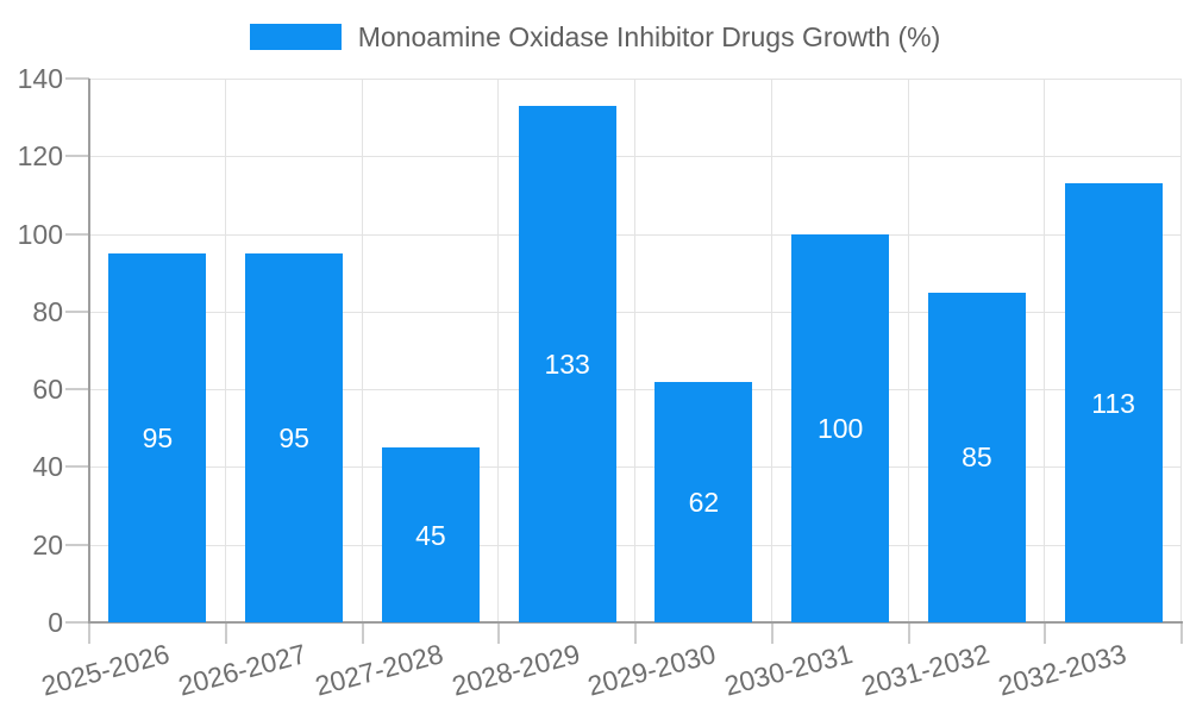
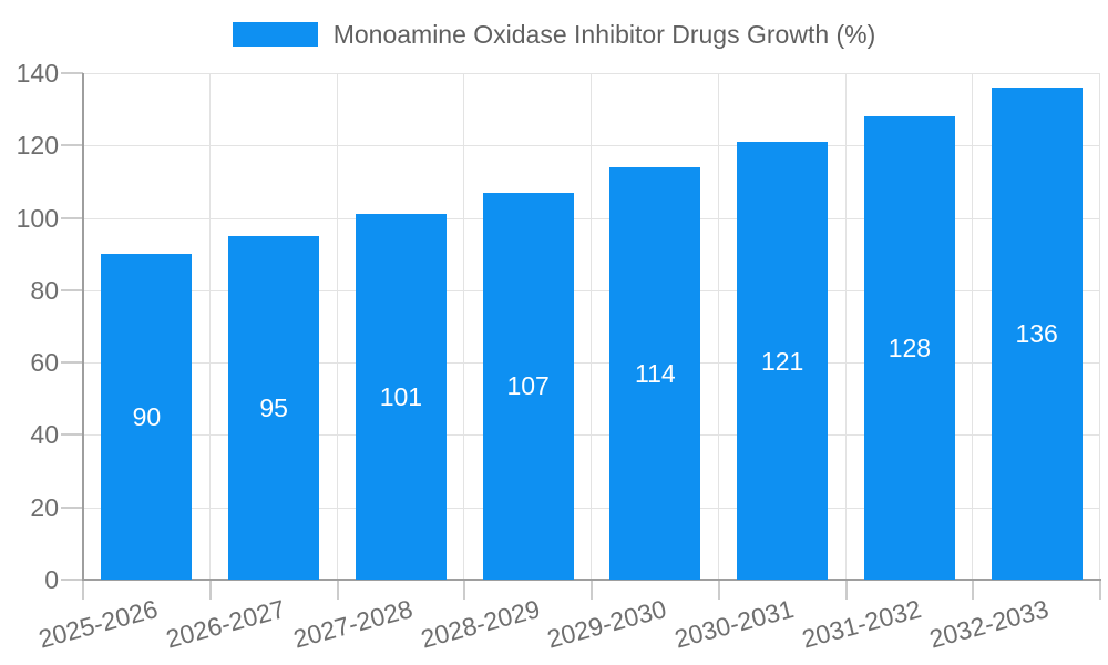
2025-2026: 95 -> 90
2027-2028: 45 -> 101
2028-2029: 133 -> 107
2029-2030: 62 -> 114
2030-2031: 100 -> 121
2031-2032: 85 -> 128
2032-2033: 113 -> 136
